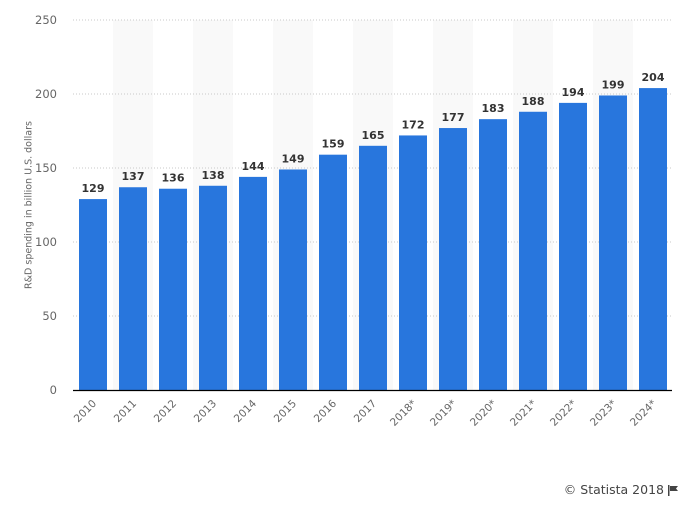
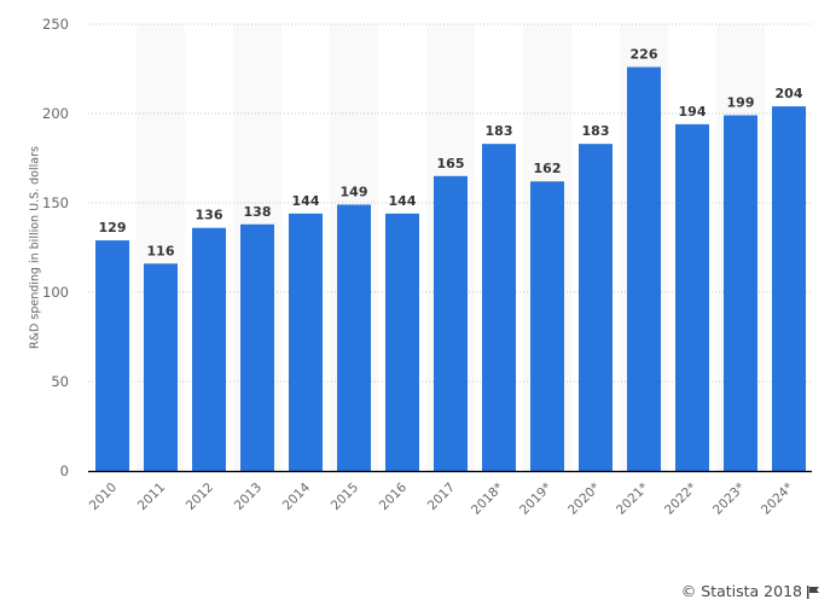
2011: 137 -> 116
2016: 159 -> 144
2018*: 172 -> 183
2019*: 177 -> 162
2021*: 188 -> 226
